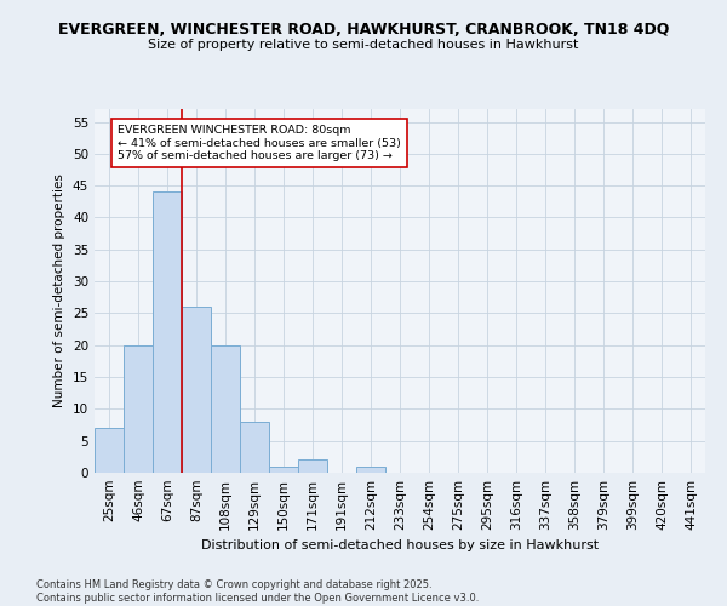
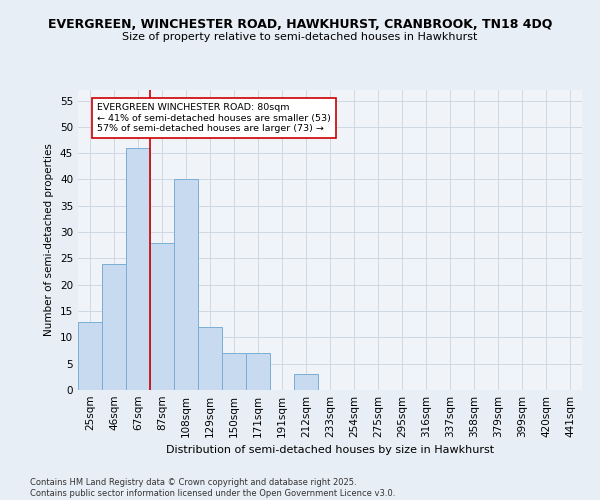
25sqm: 7 -> 13
46sqm: 20 -> 24
67sqm: 44 -> 46
87sqm: 26 -> 28
108sqm: 20 -> 40
129sqm: 8 -> 12
150sqm: 1 -> 7
171sqm: 2 -> 7
212sqm: 1 -> 3
